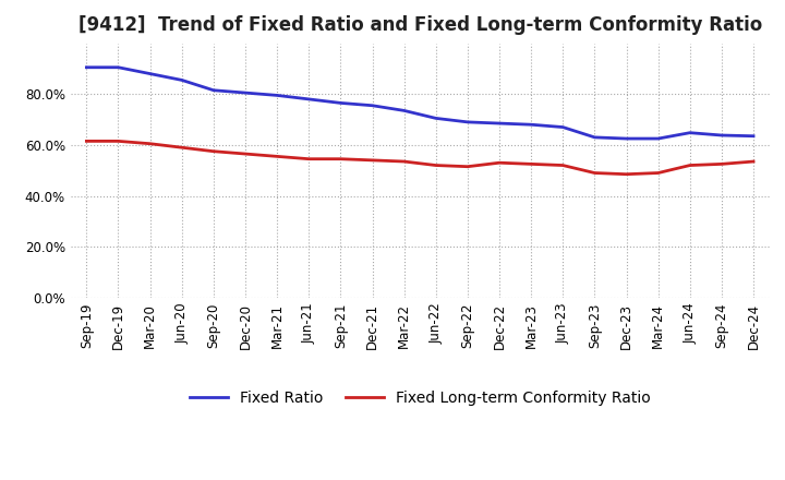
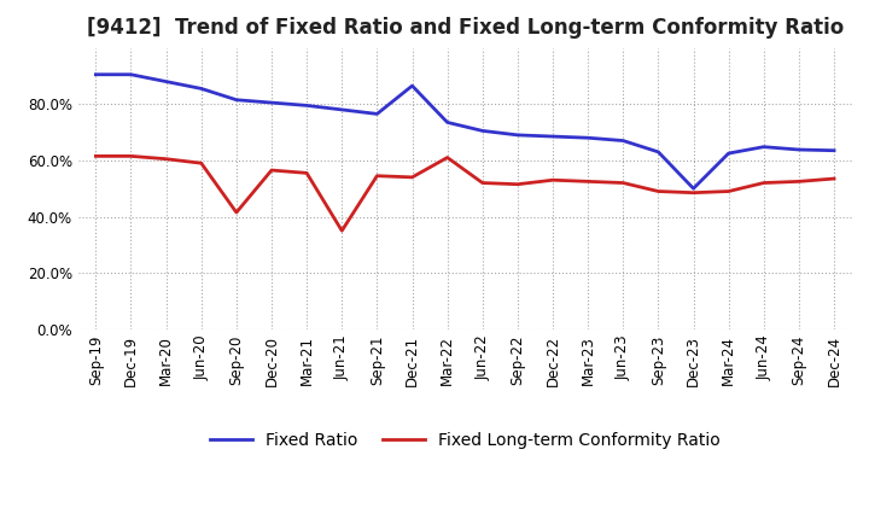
Fixed Long-term Conformity Ratio/Sep-20: 57.5% -> 41.5%
Fixed Long-term Conformity Ratio/Jun-21: 54.5% -> 35.0%
Fixed Ratio/Dec-21: 75.5% -> 86.5%
Fixed Long-term Conformity Ratio/Mar-22: 53.5% -> 61.0%
Fixed Ratio/Dec-23: 62.5% -> 50.0%
